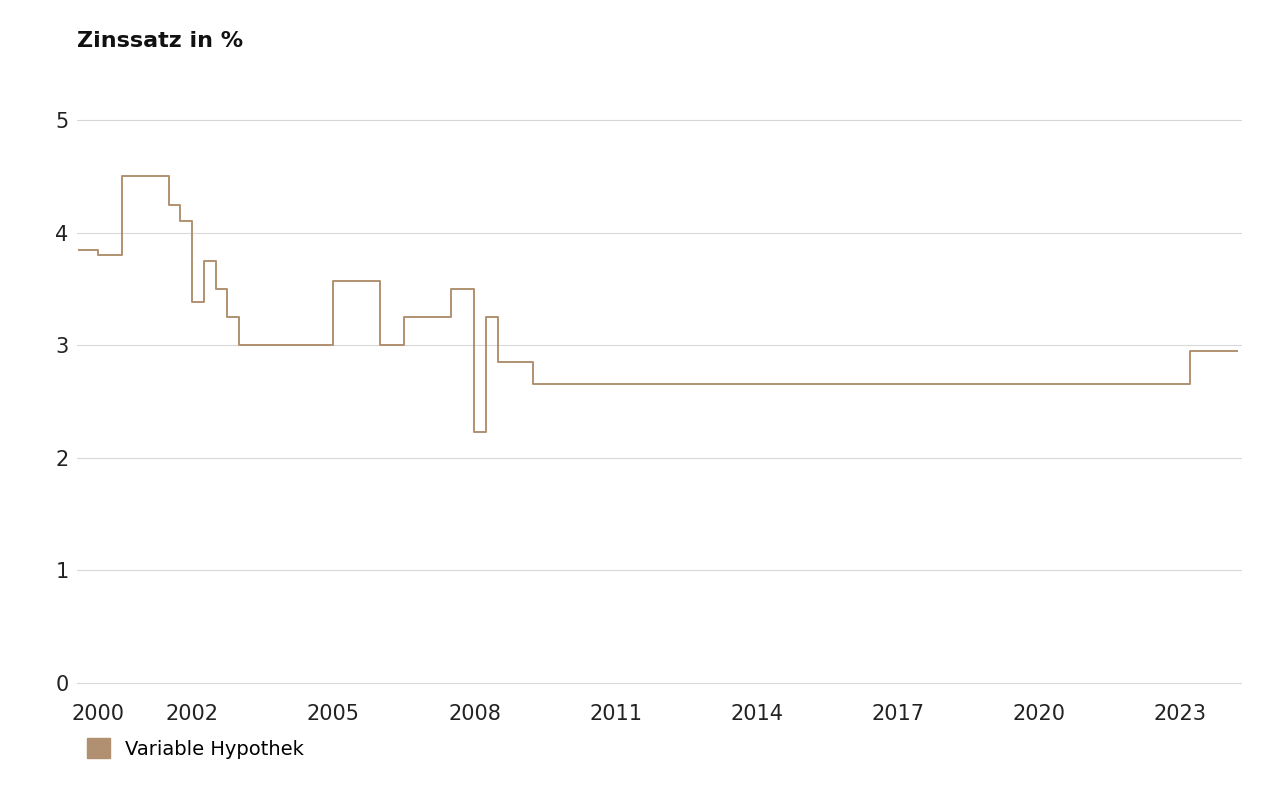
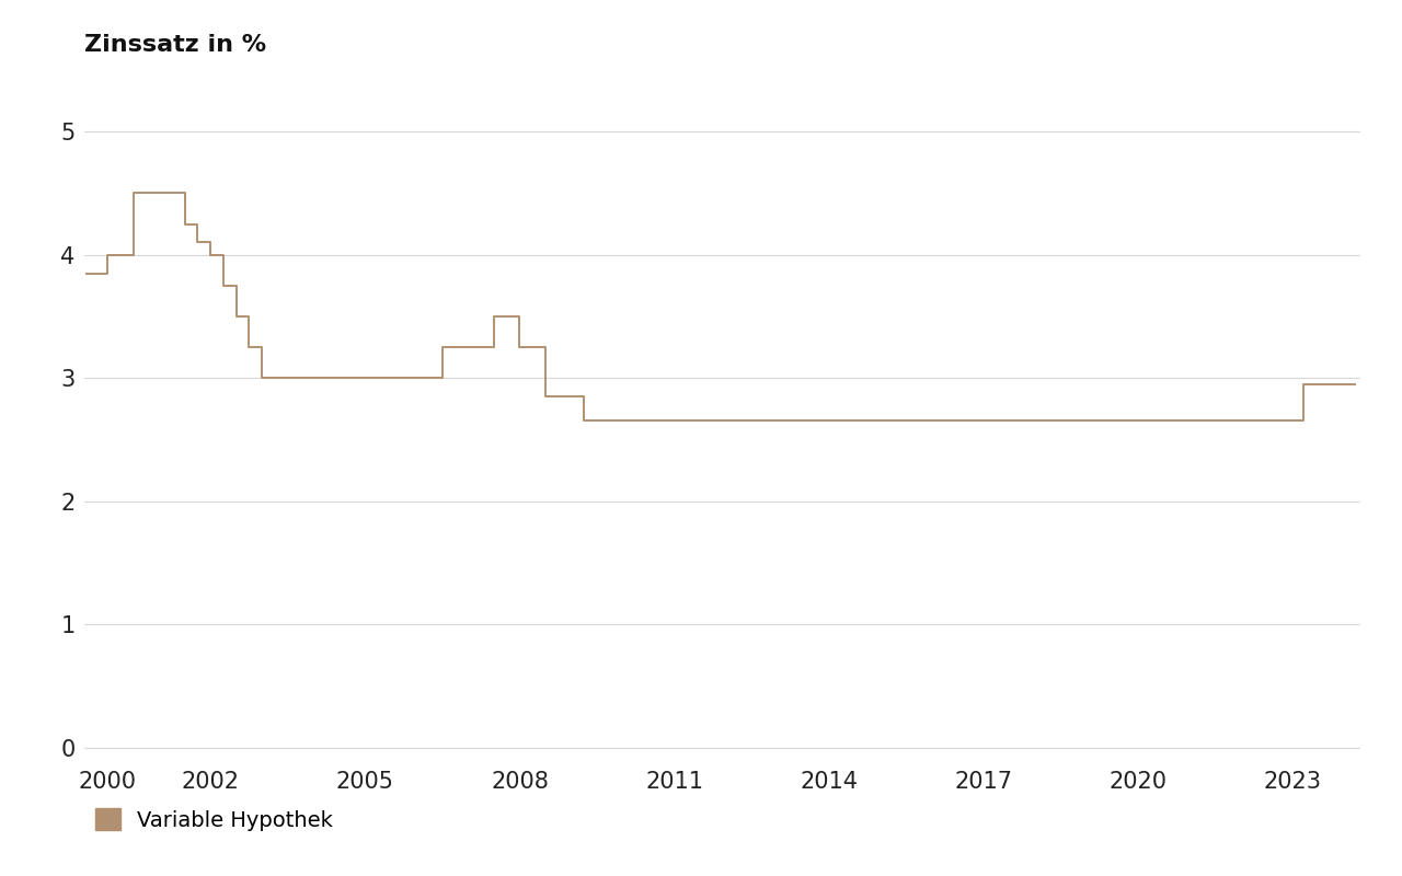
2000: 3.80 -> 4.00
2002: 3.38 -> 4.00
2005: 3.57 -> 3.00
2008: 2.23 -> 3.25
